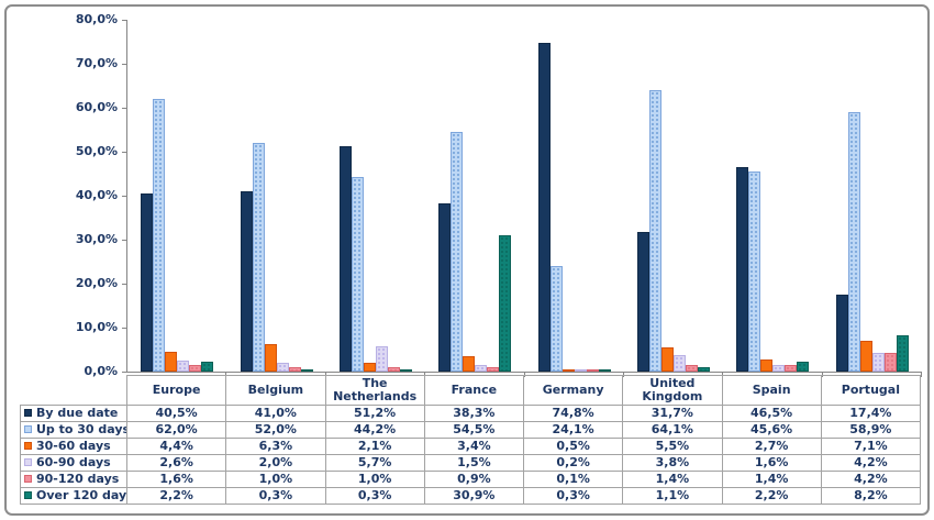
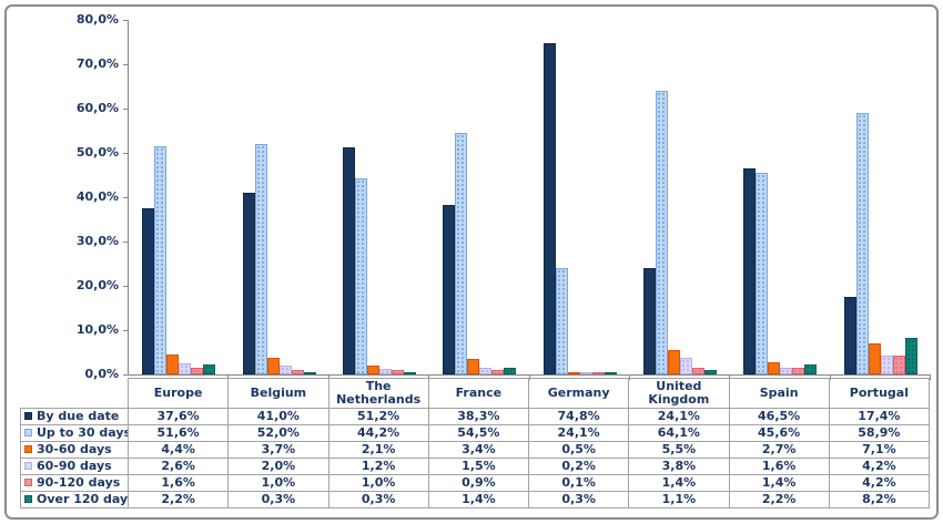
By due date/Europe: 40,5% -> 37,6%
Up to 30 days/Europe: 62,0% -> 51,6%
30-60 days/Belgium: 6,3% -> 3,7%
60-90 days/The Netherlands: 5,7% -> 1,2%
Over 120 days/France: 30,9% -> 1,4%
By due date/United Kingdom: 31,7% -> 24,1%
